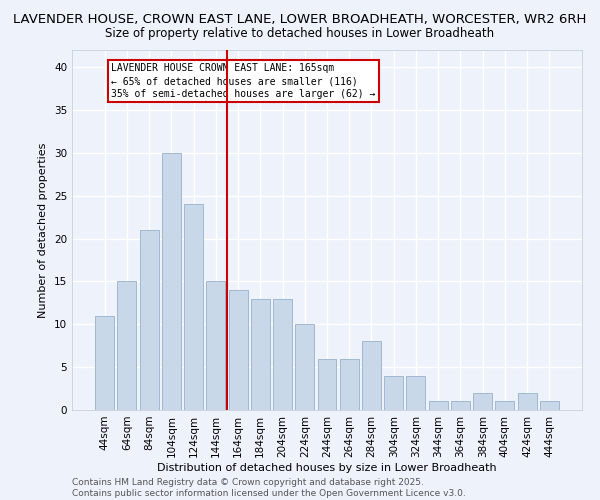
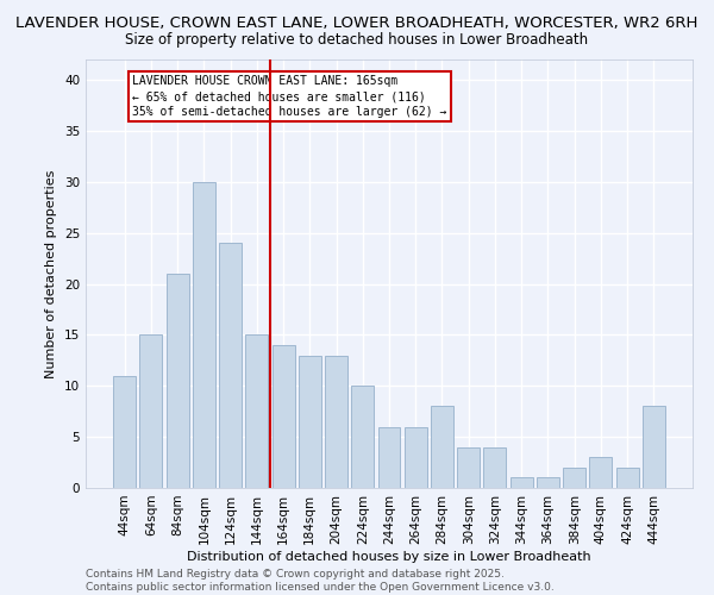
404sqm: 1 -> 3
444sqm: 1 -> 8
